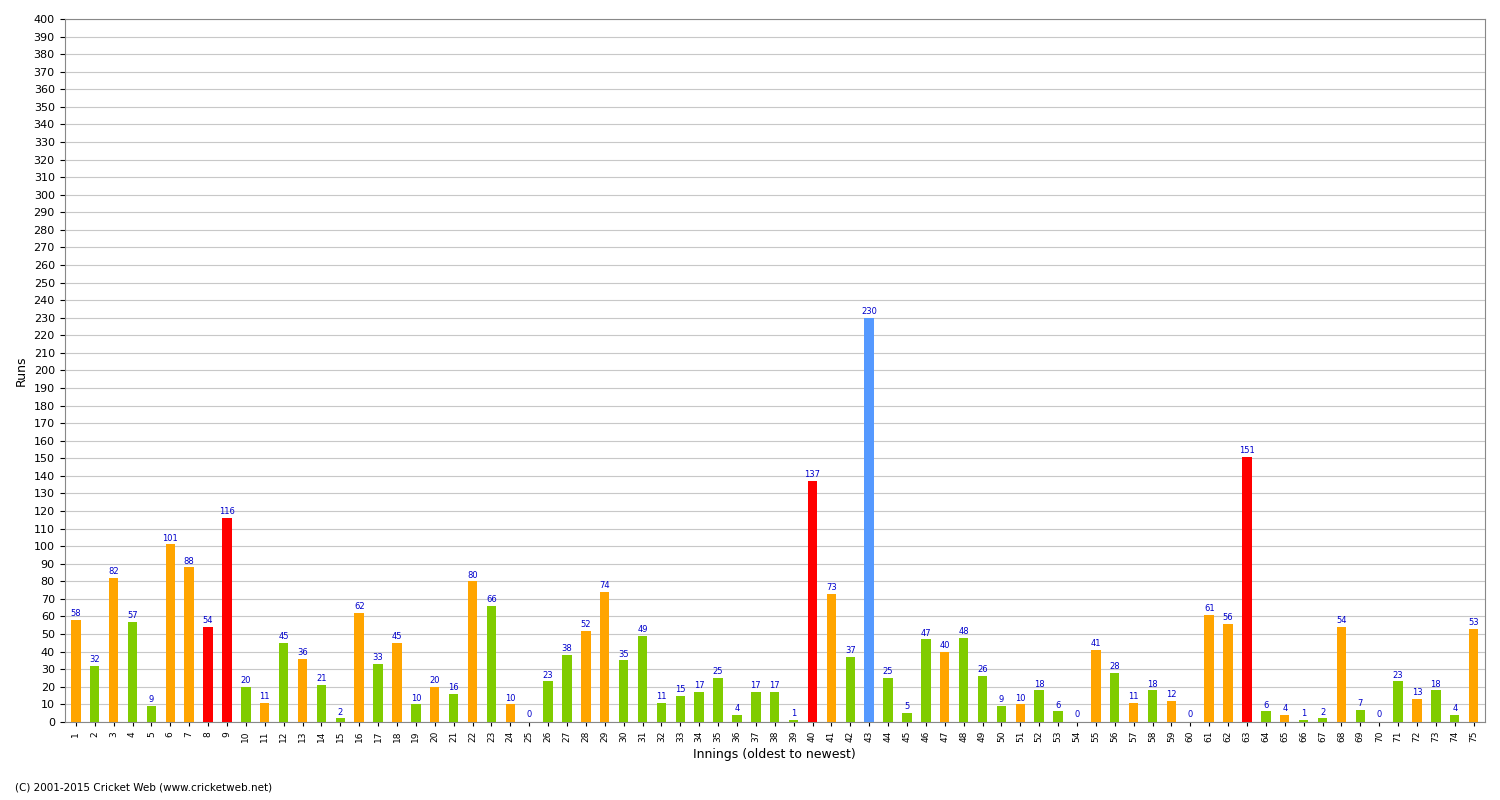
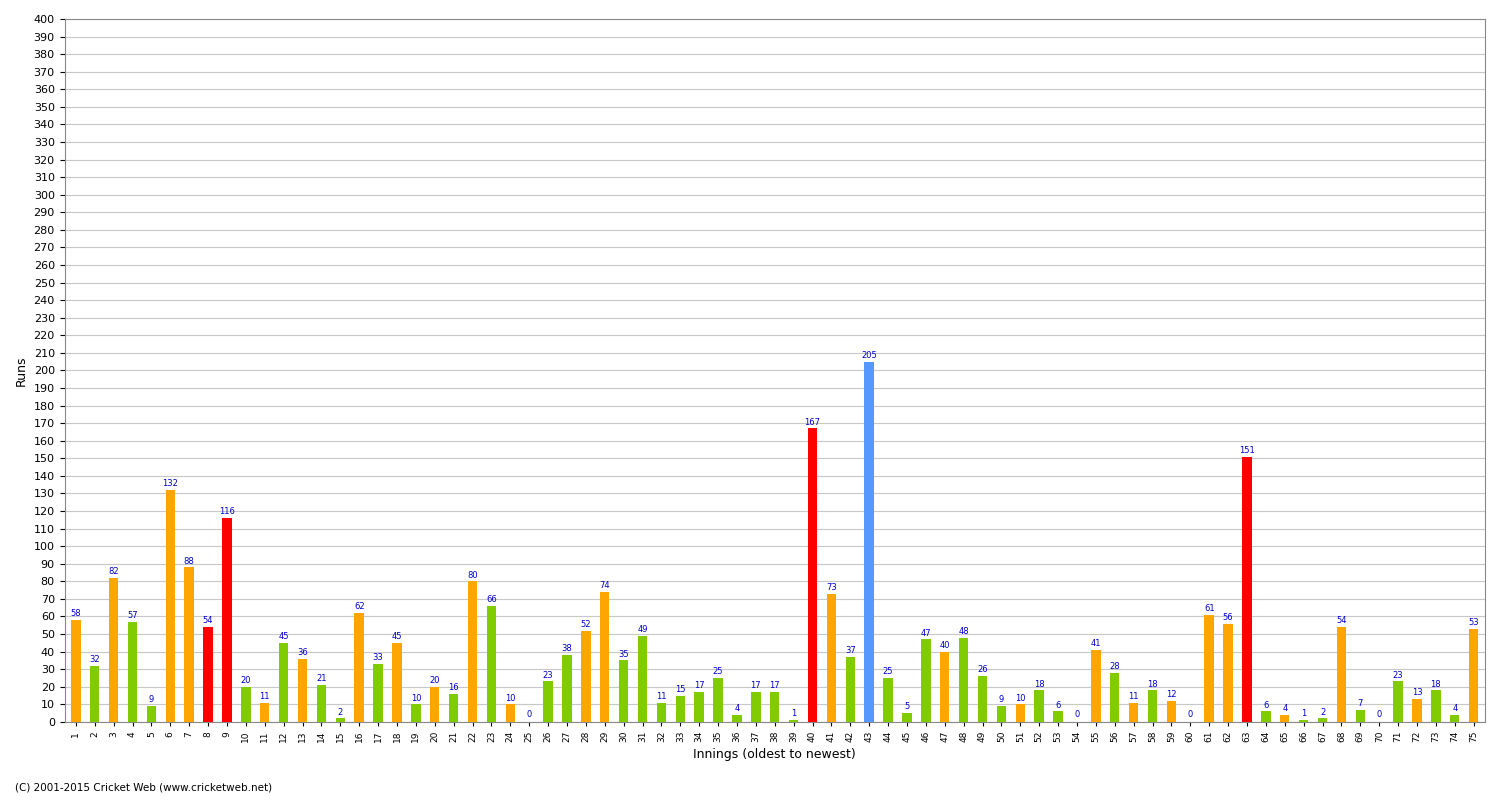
6: 101 -> 132
40: 137 -> 167
43: 230 -> 205
